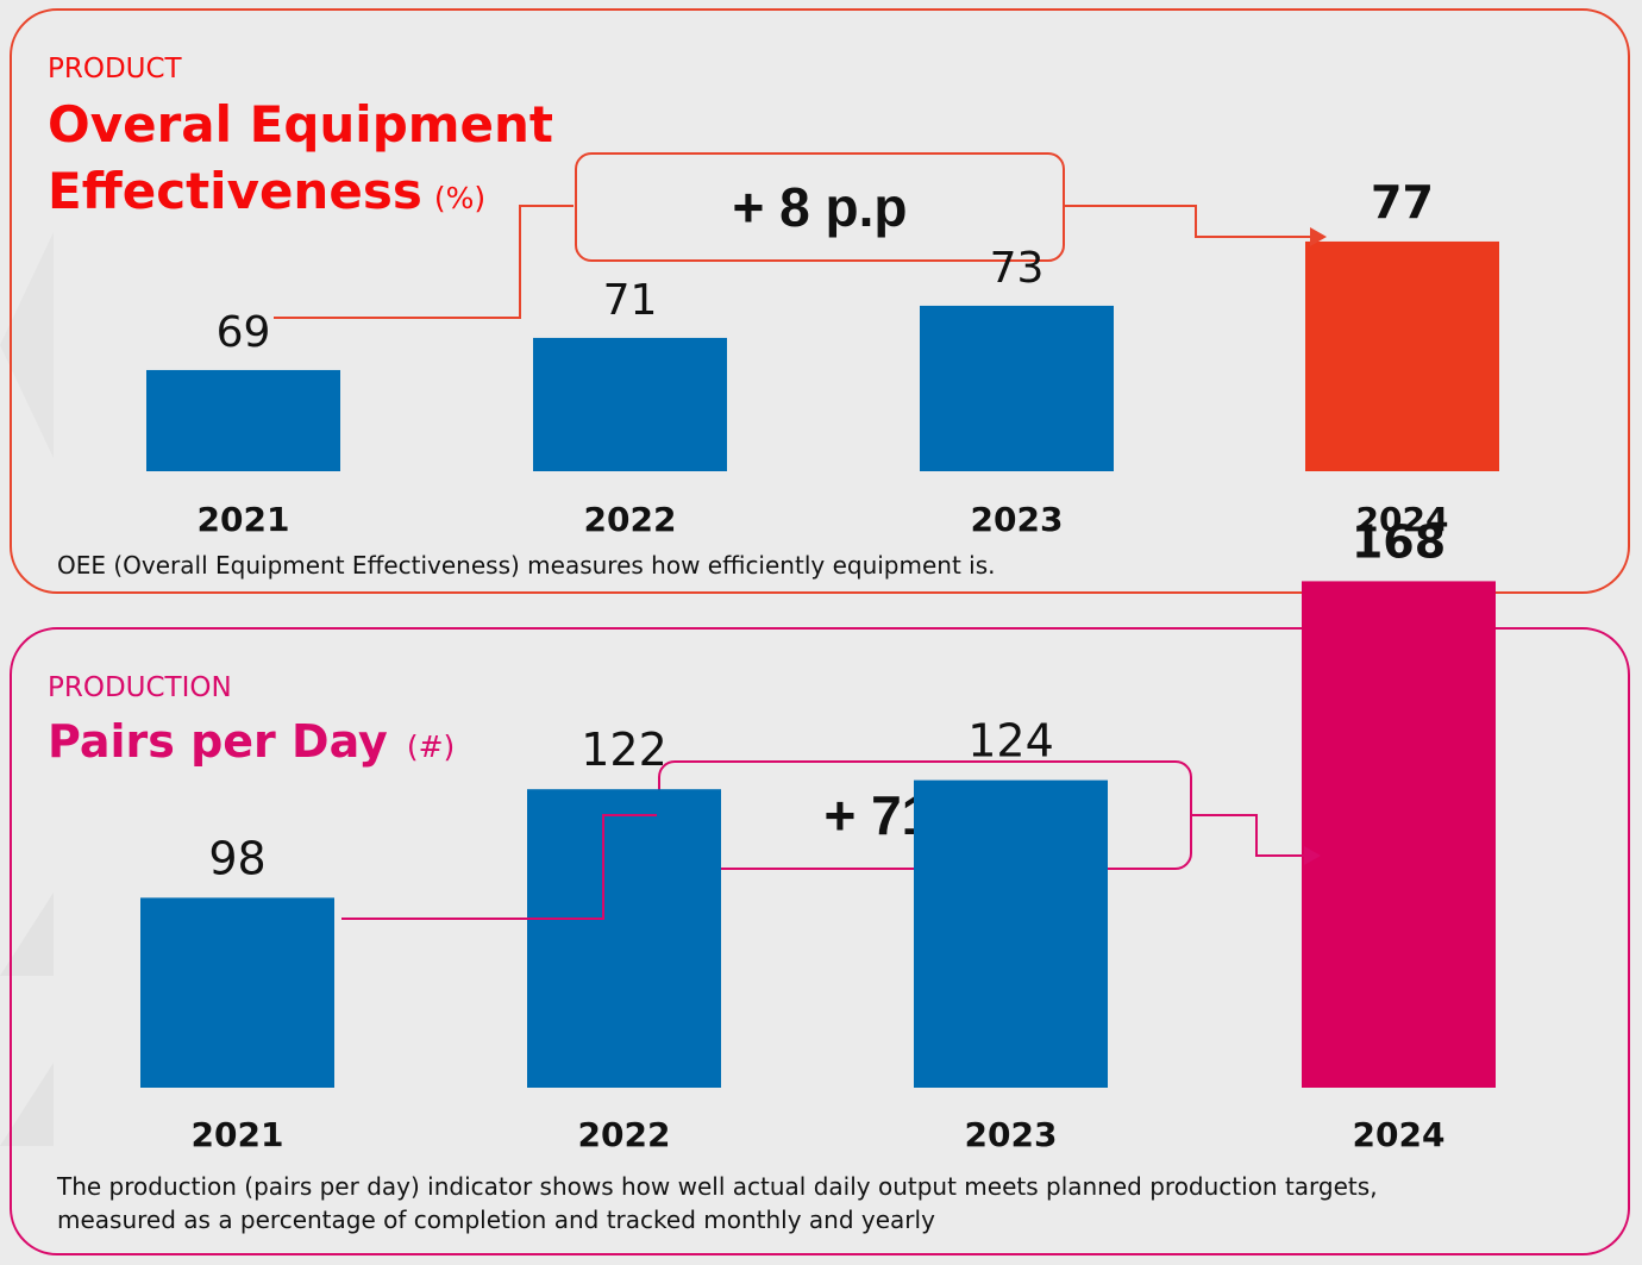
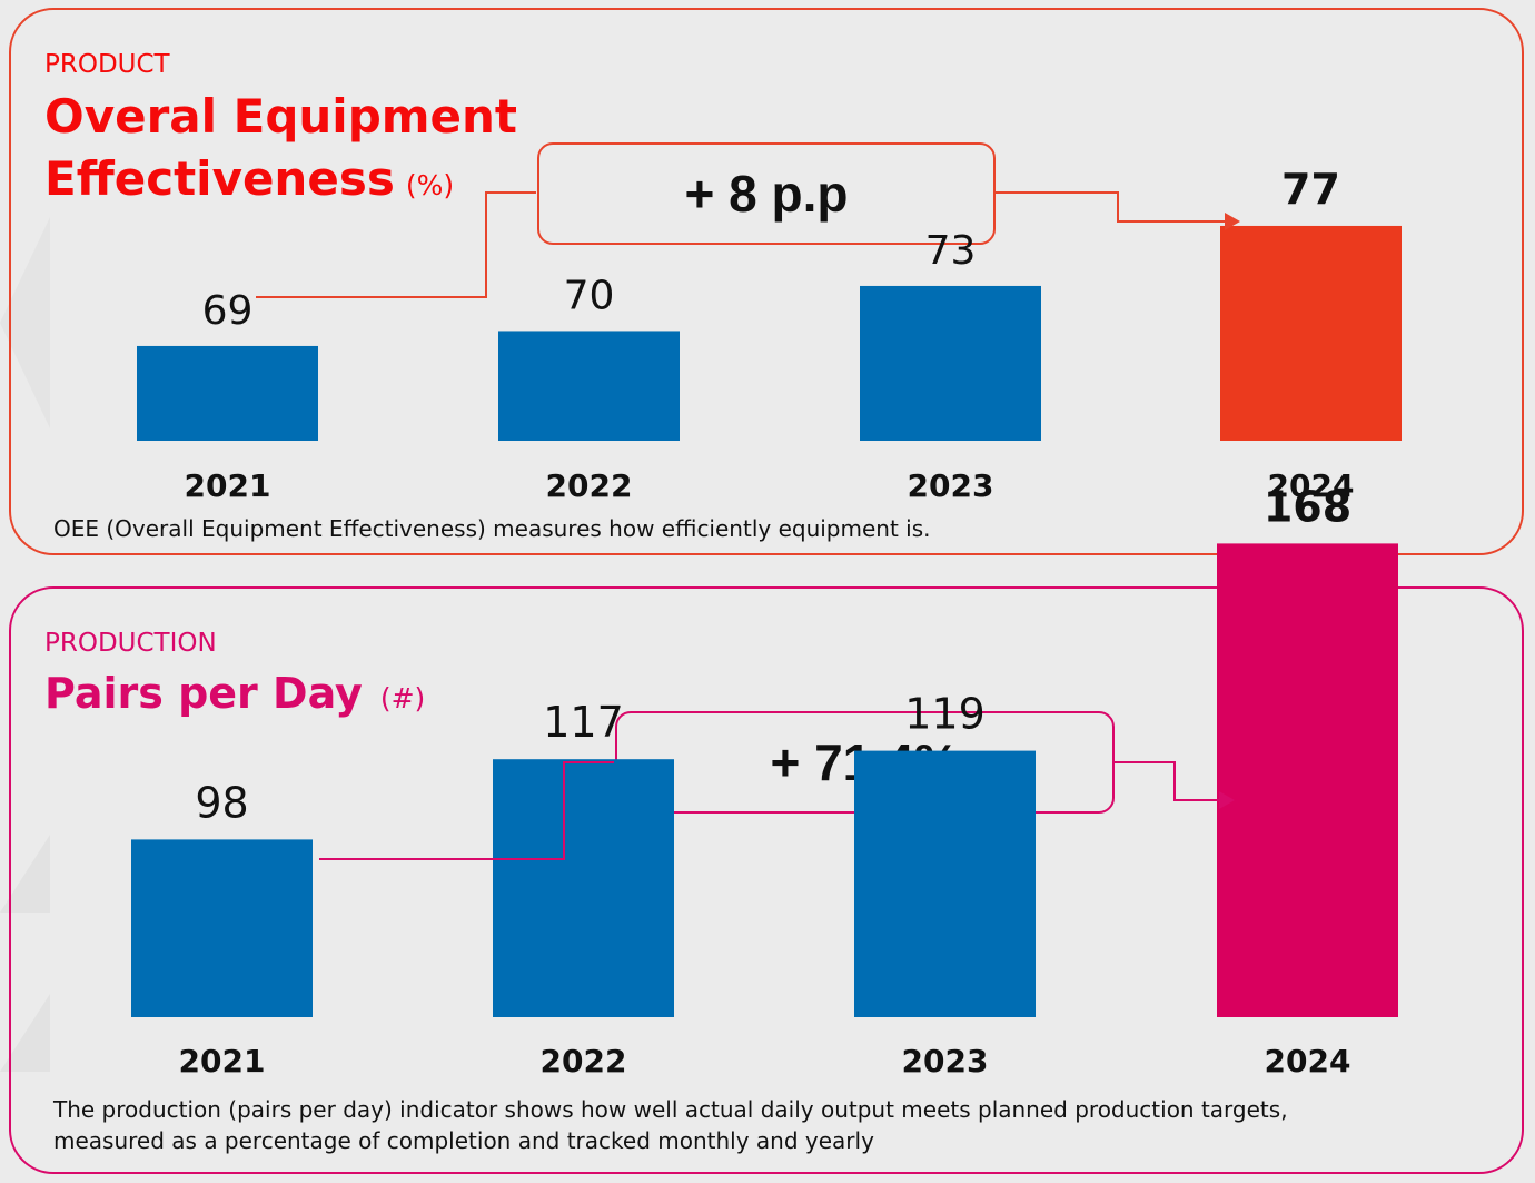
Overal Equipment Effectiveness (%)/2022: 71 -> 70
Pairs per Day (#)/2022: 122 -> 117
Pairs per Day (#)/2023: 124 -> 119
